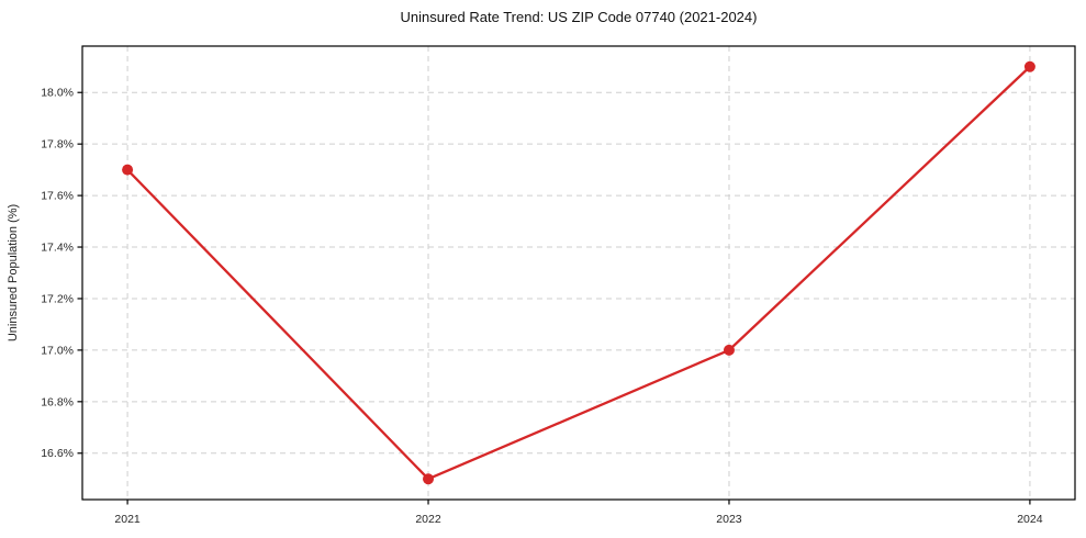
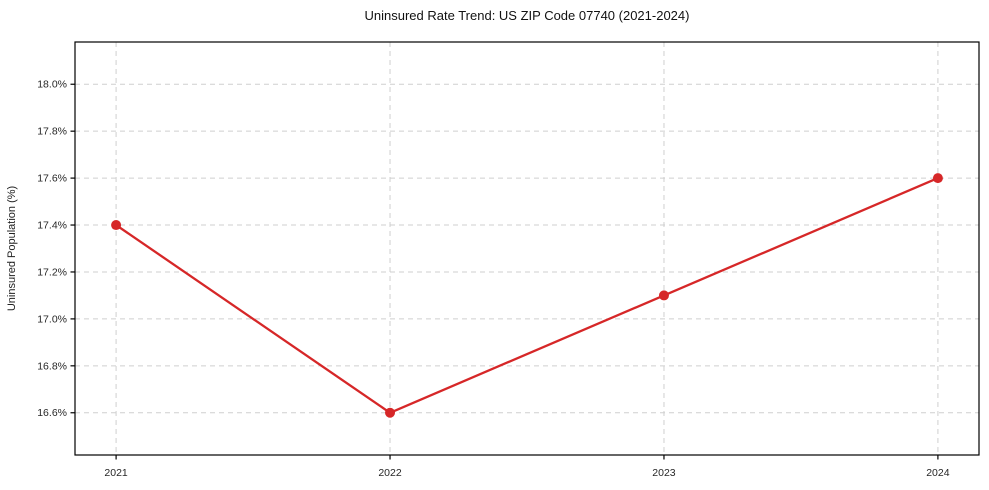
2021: 17.7% -> 17.4%
2022: 16.5% -> 16.6%
2023: 17.0% -> 17.1%
2024: 18.1% -> 17.6%
